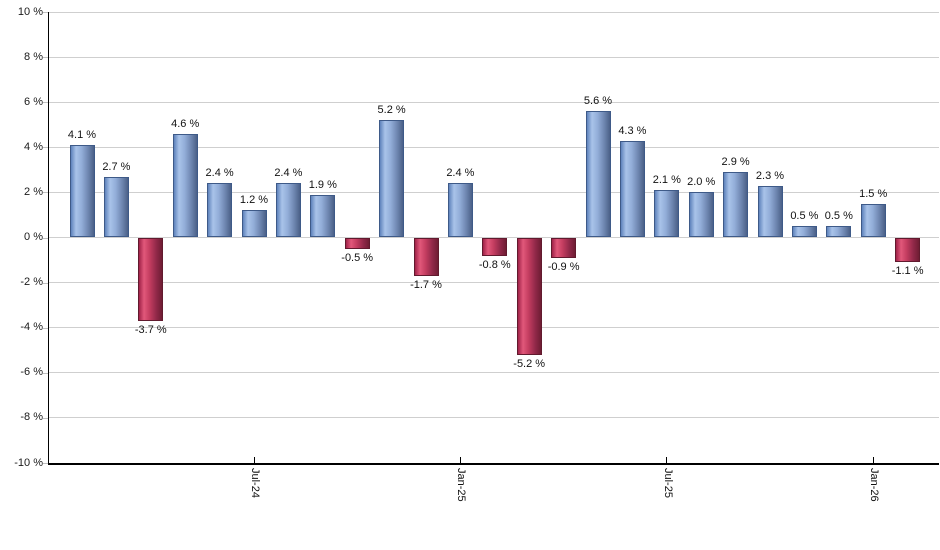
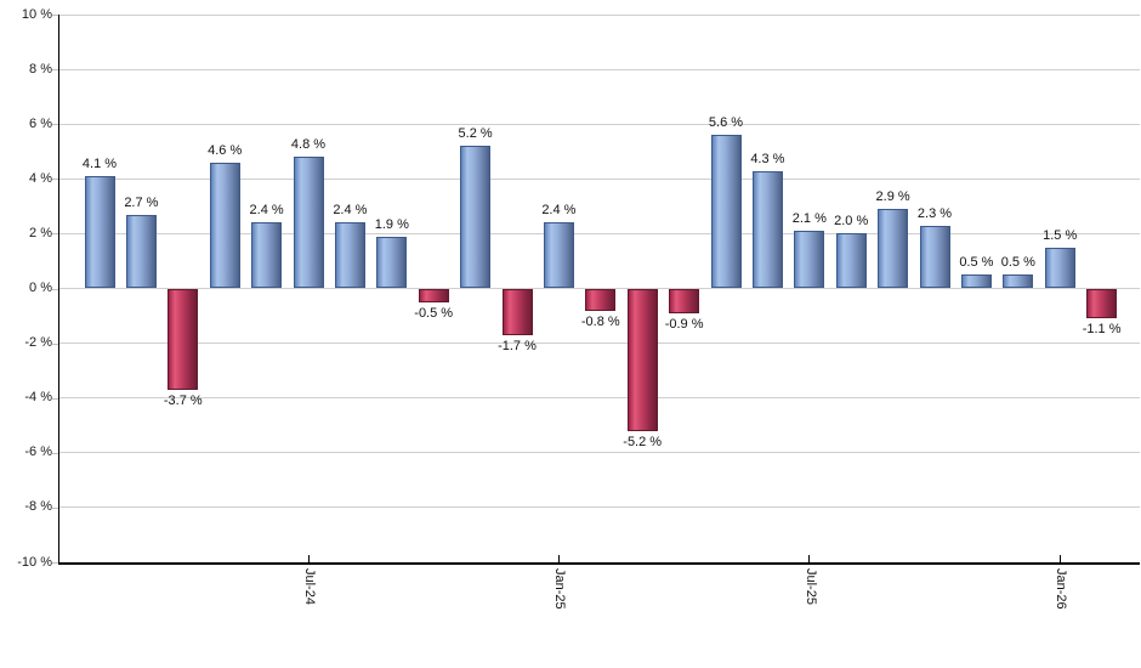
Jul-24: 1.2 -> 4.8
